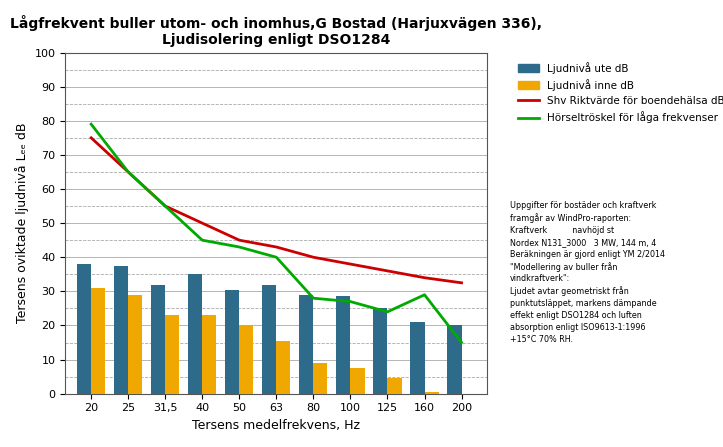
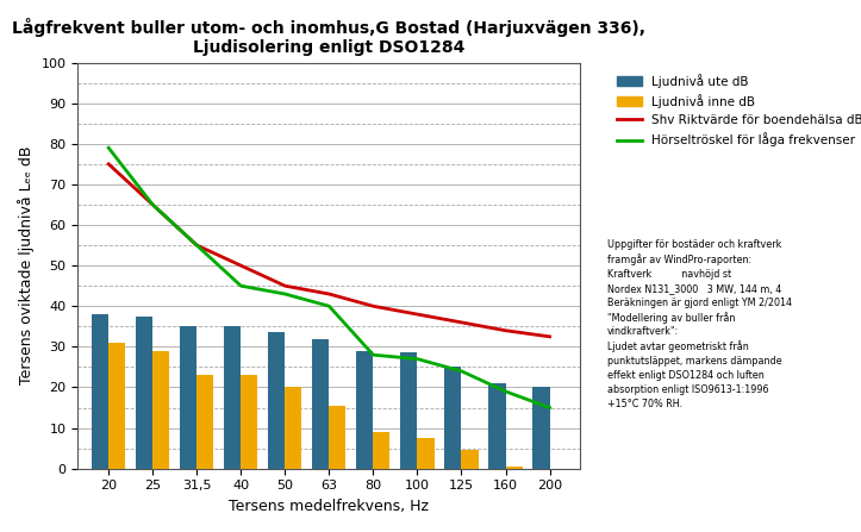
Ljudnivå ute dB/31,5: 32.0 -> 35.0
Ljudnivå ute dB/50: 30.5 -> 33.5
Hörseltröskel för låga frekvenser/160: 29 -> 19
